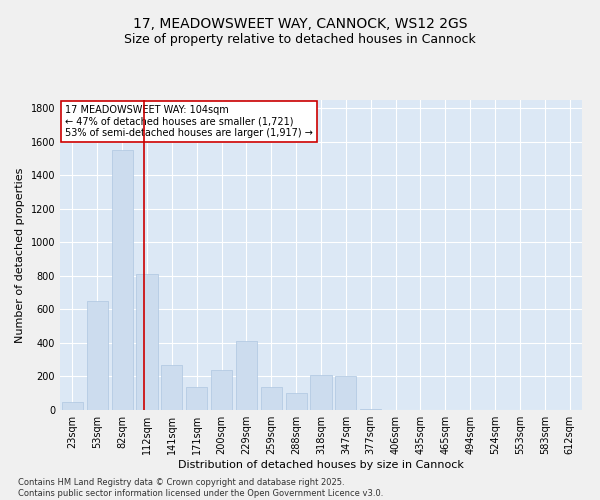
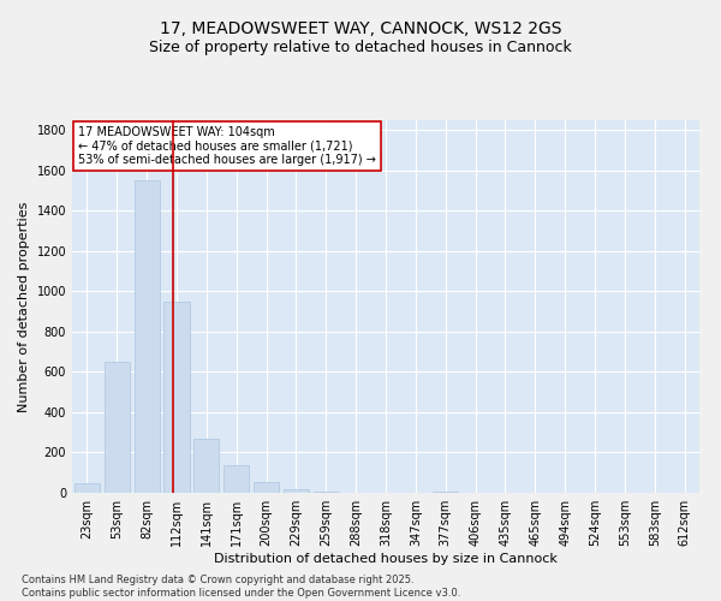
112sqm: 810 -> 950
200sqm: 240 -> 60
229sqm: 410 -> 20
259sqm: 140 -> 0
288sqm: 100 -> 0
318sqm: 210 -> 0
347sqm: 200 -> 0
